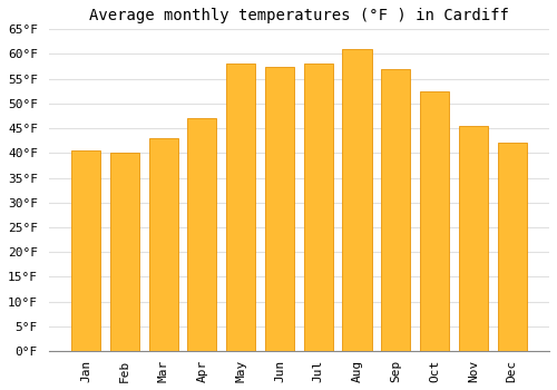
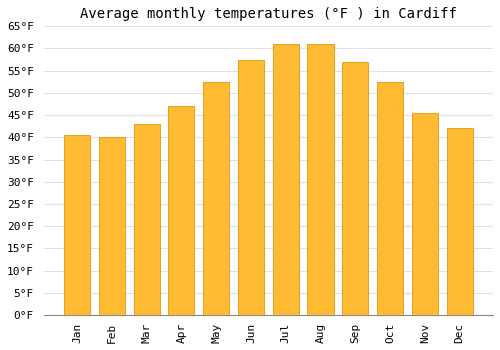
May: 58.0°F -> 52.5°F
Jul: 58.0°F -> 61.0°F
